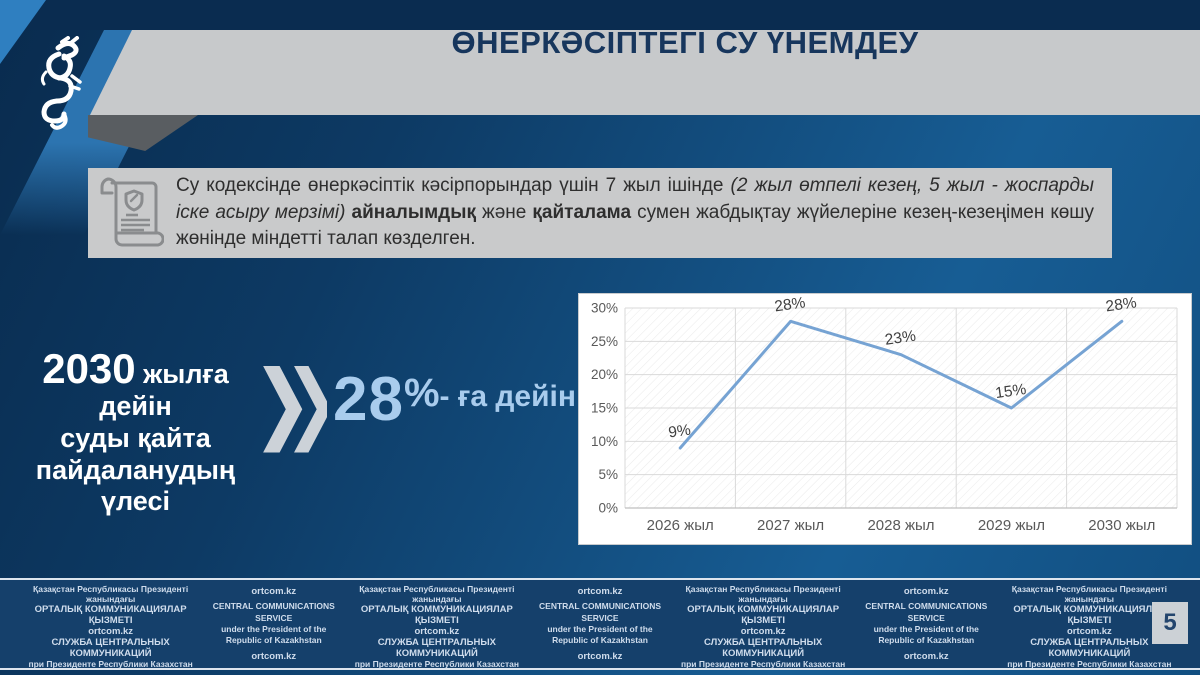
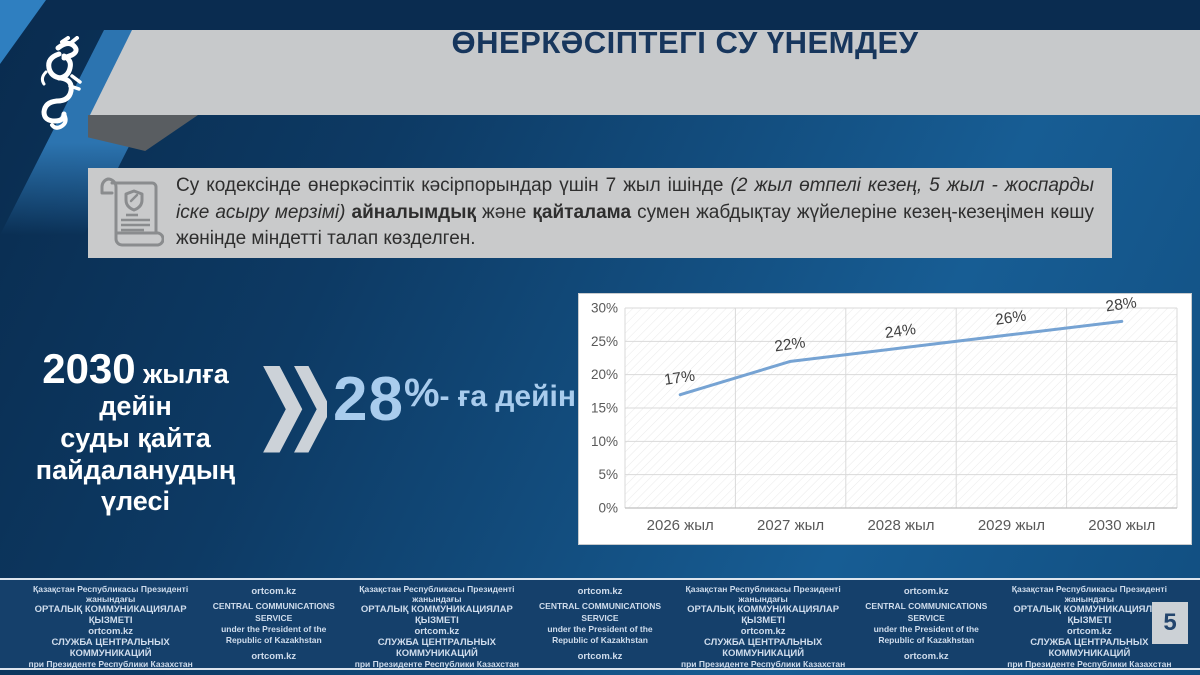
2026 жыл: 9% -> 17%
2027 жыл: 28% -> 22%
2028 жыл: 23% -> 24%
2029 жыл: 15% -> 26%
